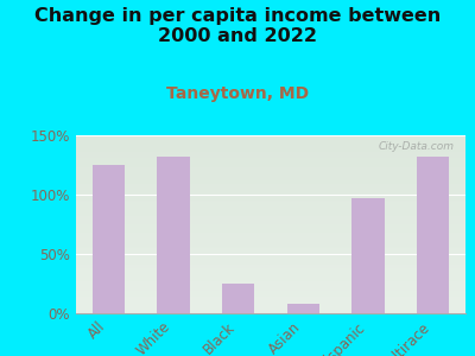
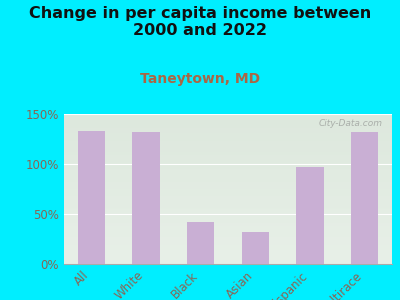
All: 125% -> 133%
Black: 25% -> 42%
Asian: 8% -> 32%
